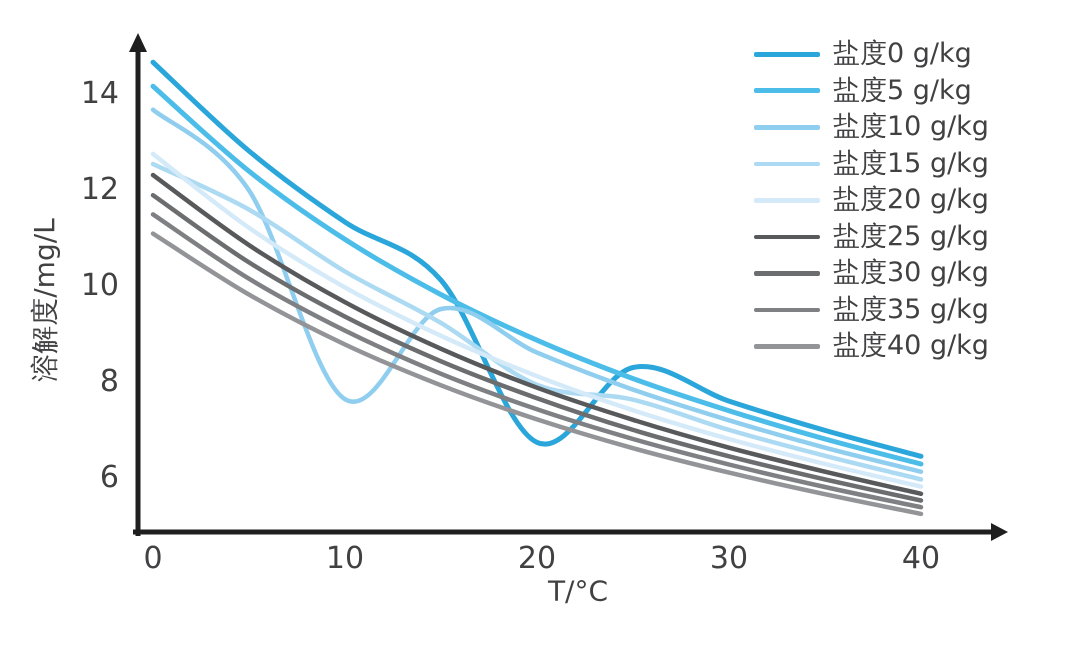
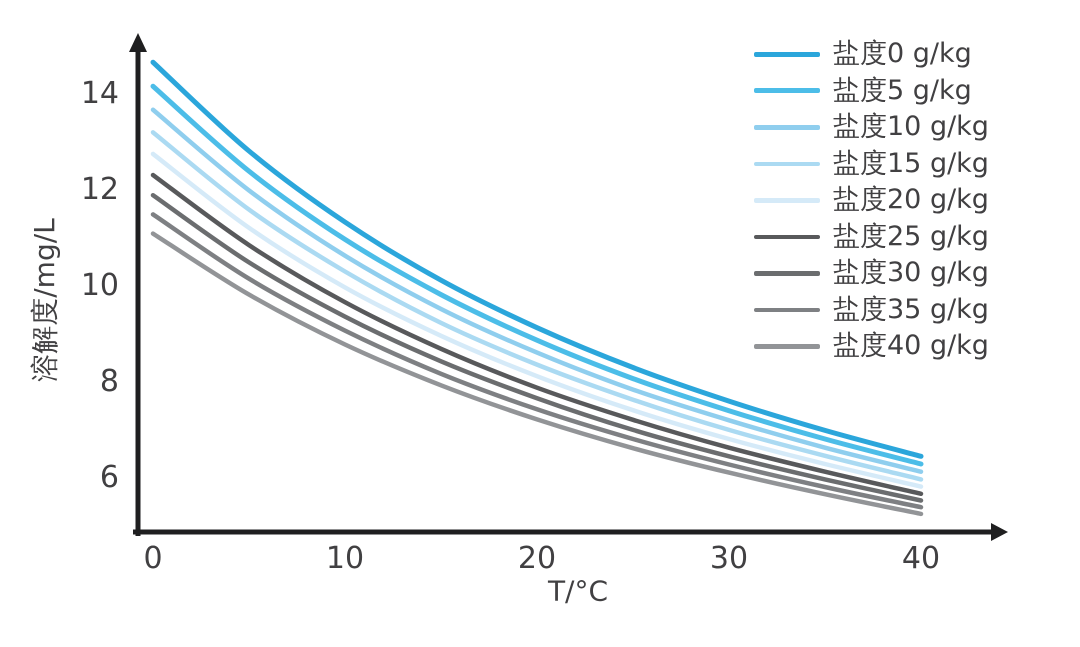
盐度15 g/kg/0: 12.5 -> 13.2
盐度10 g/kg/10: 7.6 -> 10.6
盐度0 g/kg/20: 6.7 -> 9.1
盐度15 g/kg/20: 7.9 -> 8.3
